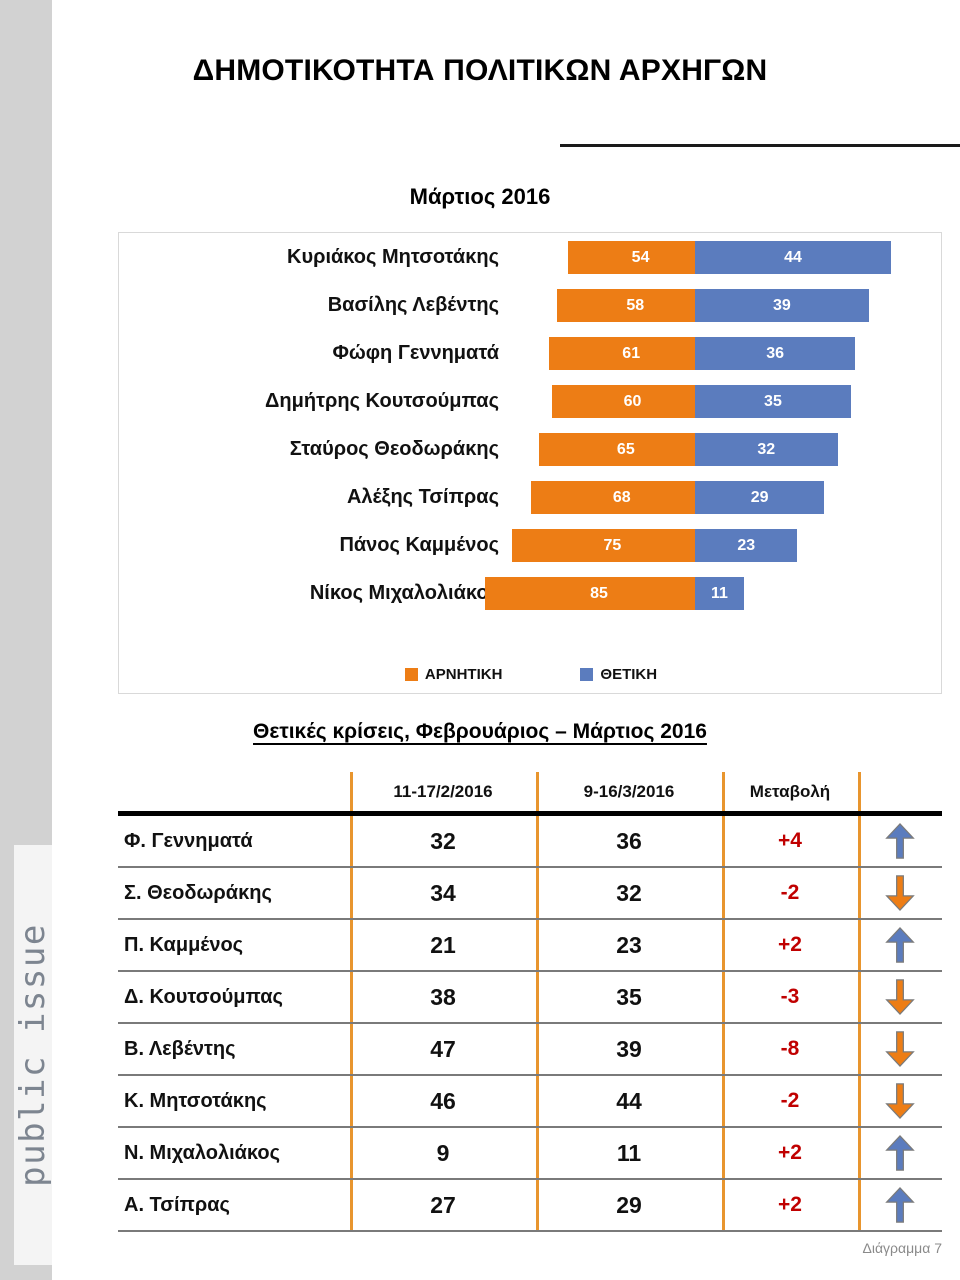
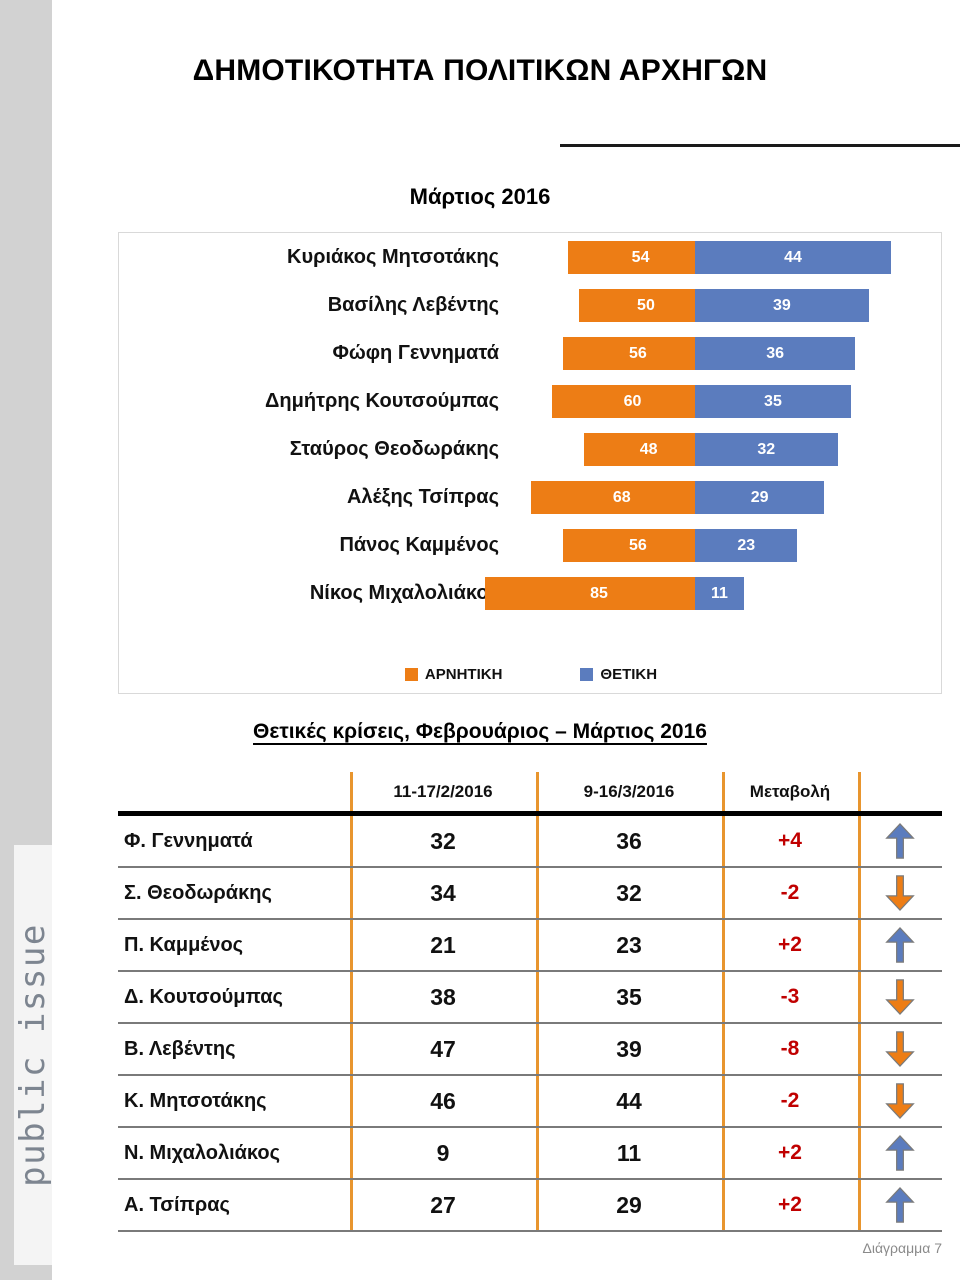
ΑΡΝΗΤΙΚΗ/Βασίλης Λεβέντης: 58 -> 50
ΑΡΝΗΤΙΚΗ/Φώφη Γεννηματά: 61 -> 56
ΑΡΝΗΤΙΚΗ/Σταύρος Θεοδωράκης: 65 -> 48
ΑΡΝΗΤΙΚΗ/Πάνος Καμμένος: 75 -> 56
